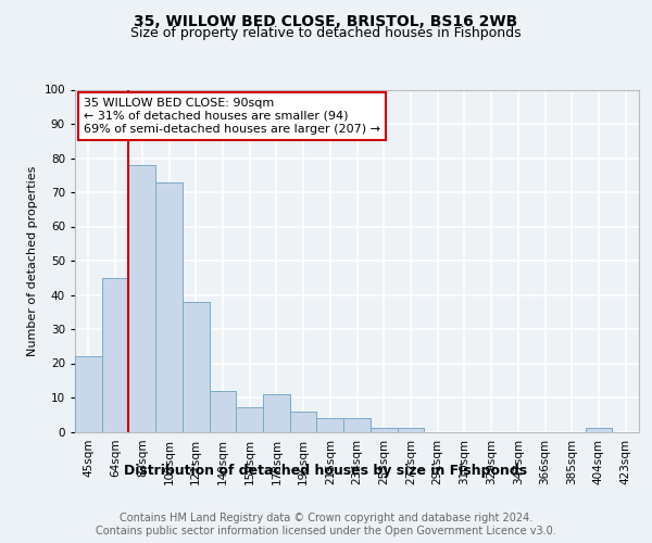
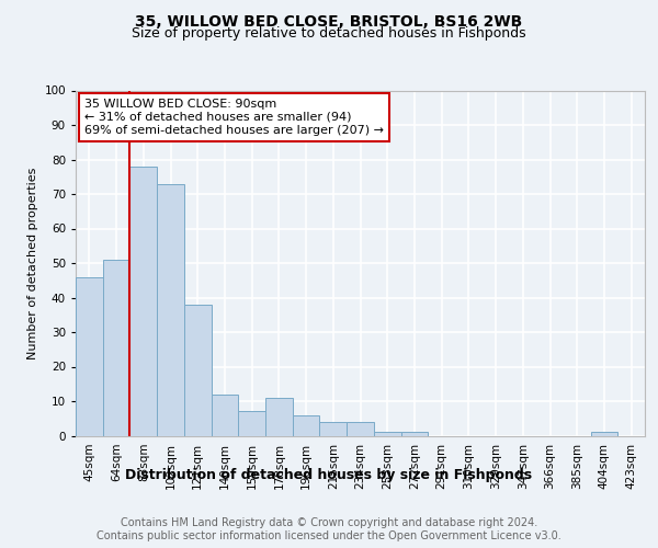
45sqm: 22 -> 46
64sqm: 45 -> 51
